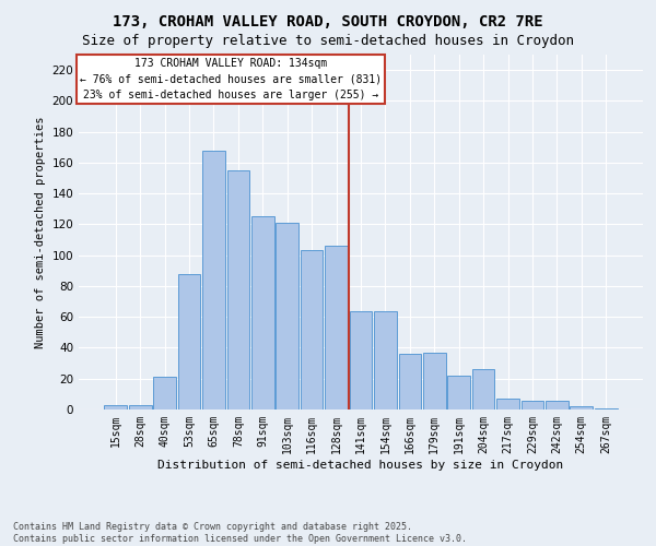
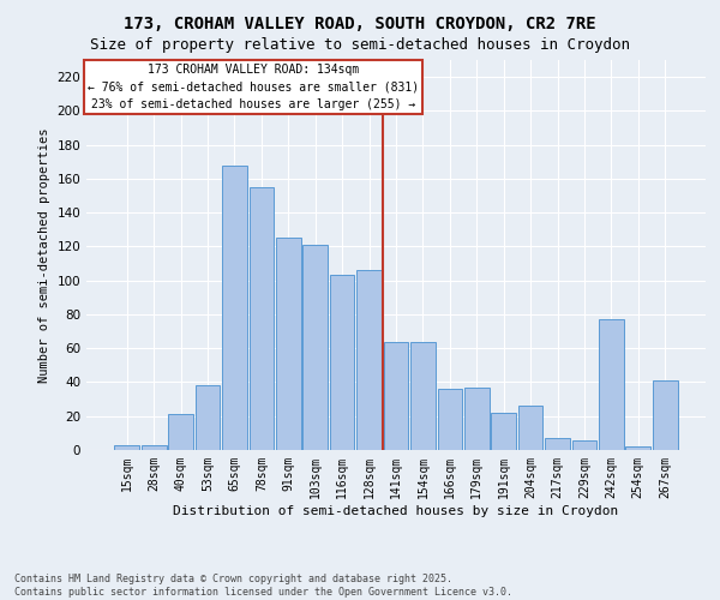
53sqm: 88 -> 38
242sqm: 6 -> 77
267sqm: 1 -> 41
